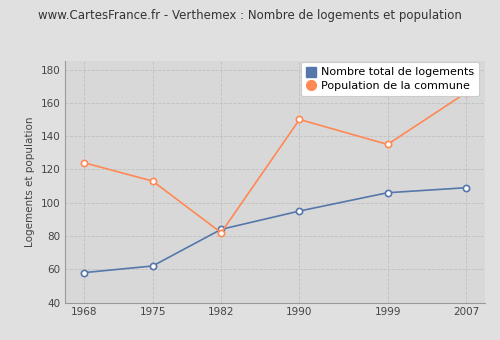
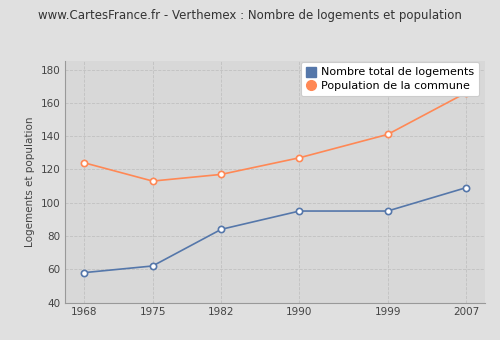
Population de la commune/1982: 82 -> 117
Population de la commune/1990: 150 -> 127
Nombre total de logements/1999: 106 -> 95
Population de la commune/1999: 135 -> 141
